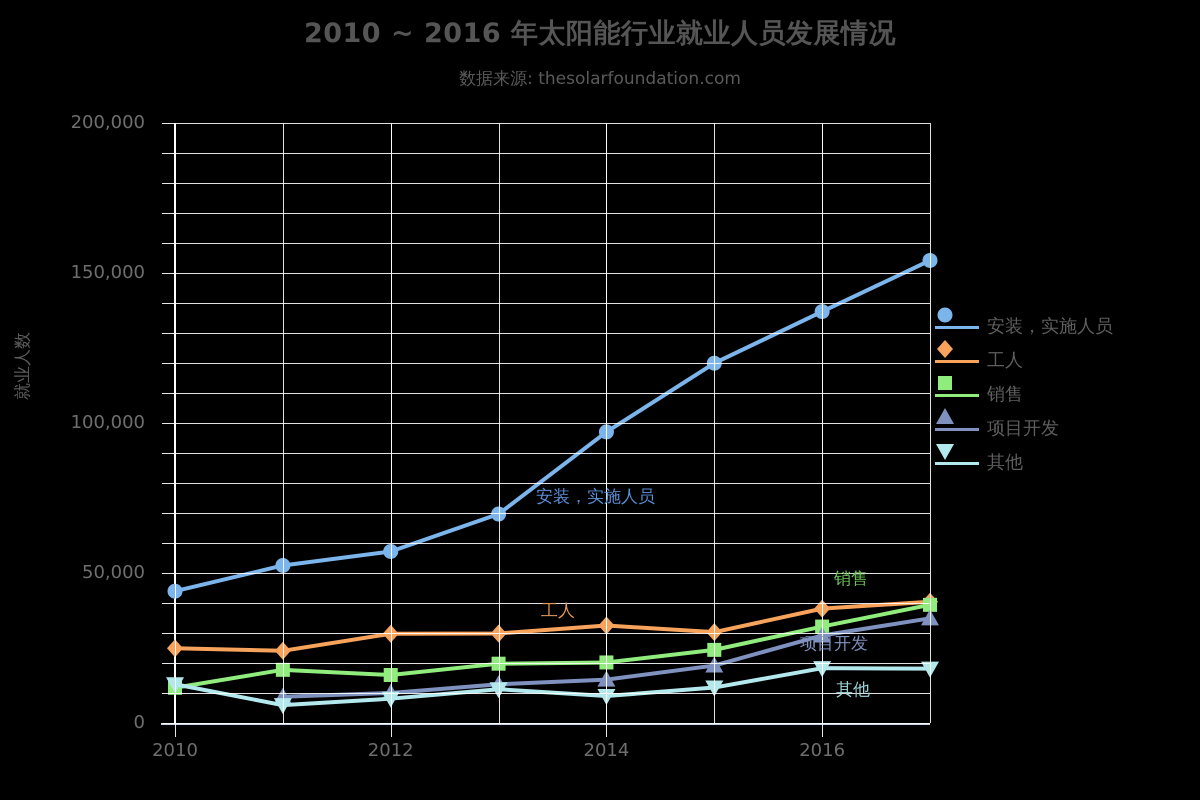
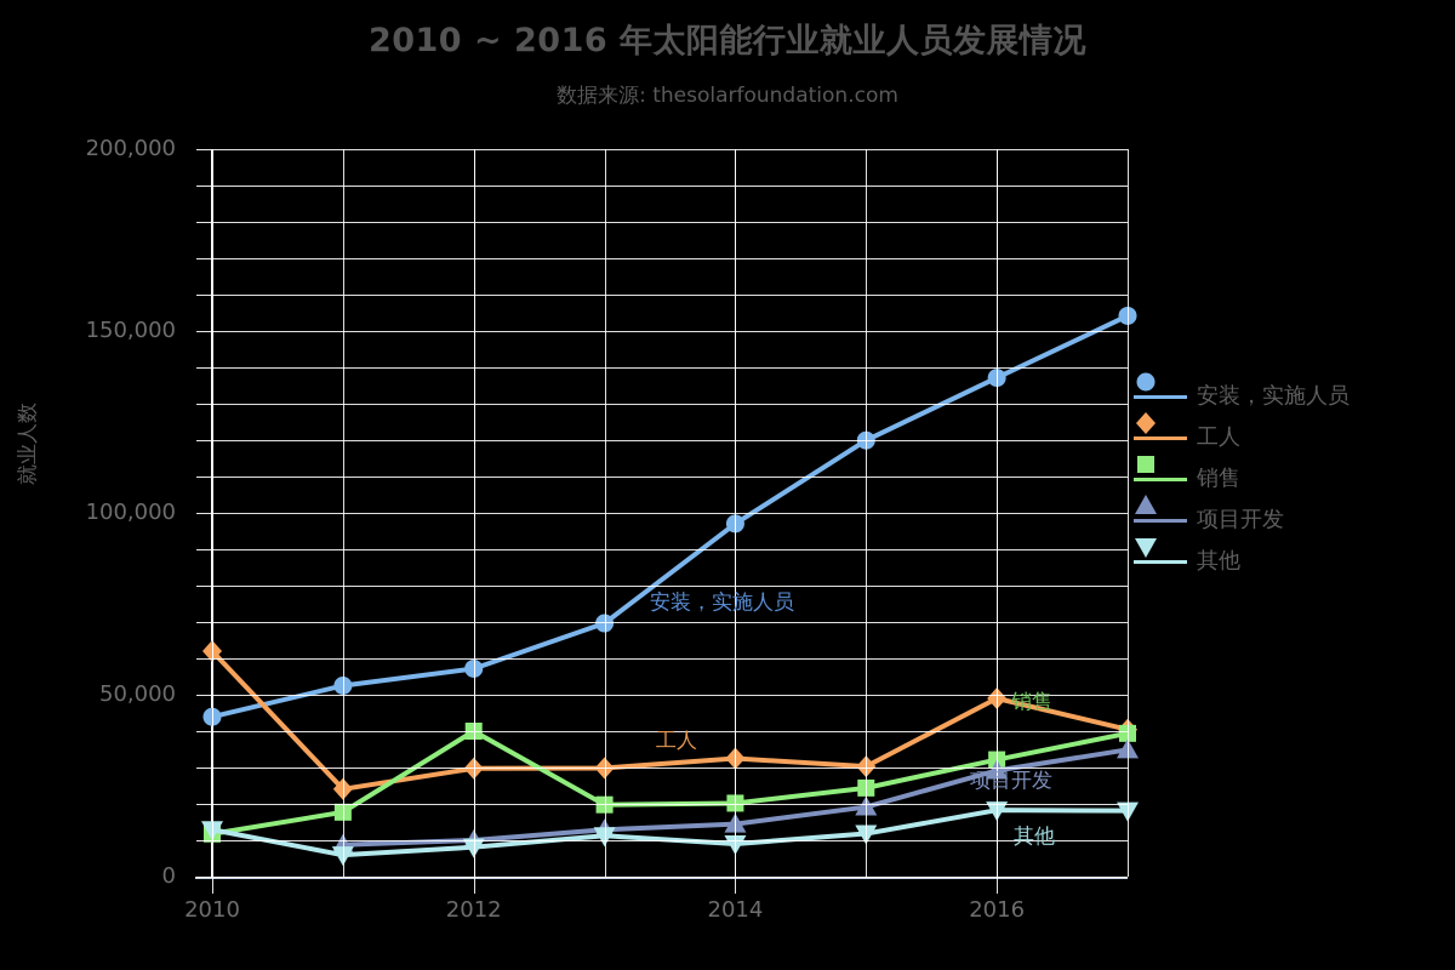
工人/2010: 25000 -> 62000
销售/2012: 16000 -> 40000
工人/2016: 38000 -> 49000
